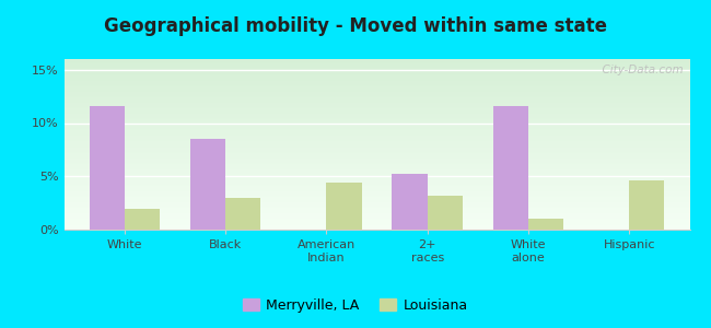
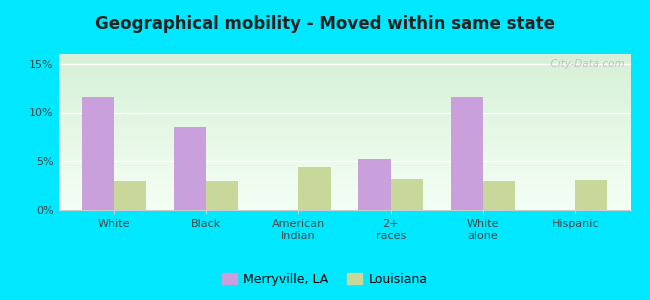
Louisiana/White: 2.0% -> 3.0%
Louisiana/White alone: 1.0% -> 3.0%
Louisiana/Hispanic: 4.6% -> 3.1%
